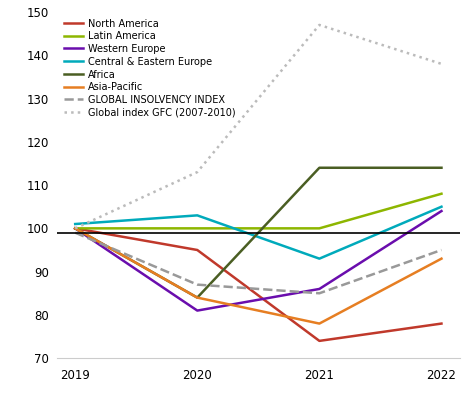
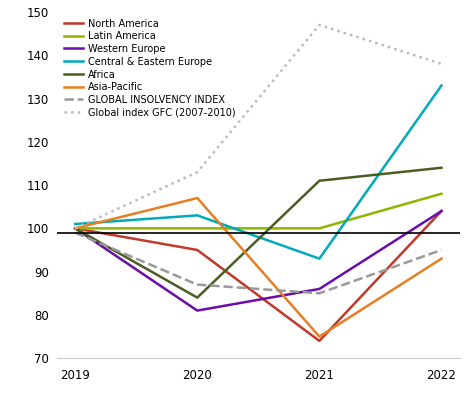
Asia-Pacific/2020: 84 -> 107
Africa/2021: 114 -> 111
Asia-Pacific/2021: 78 -> 75
North America/2022: 78 -> 104
Central & Eastern Europe/2022: 105 -> 133
